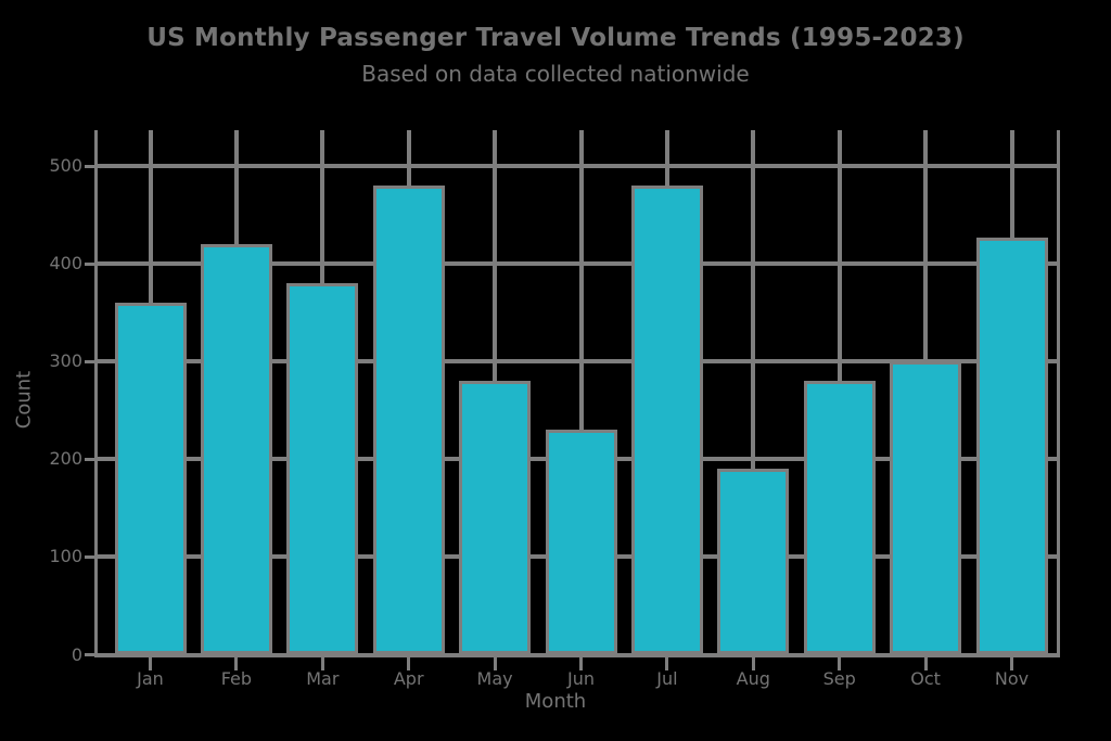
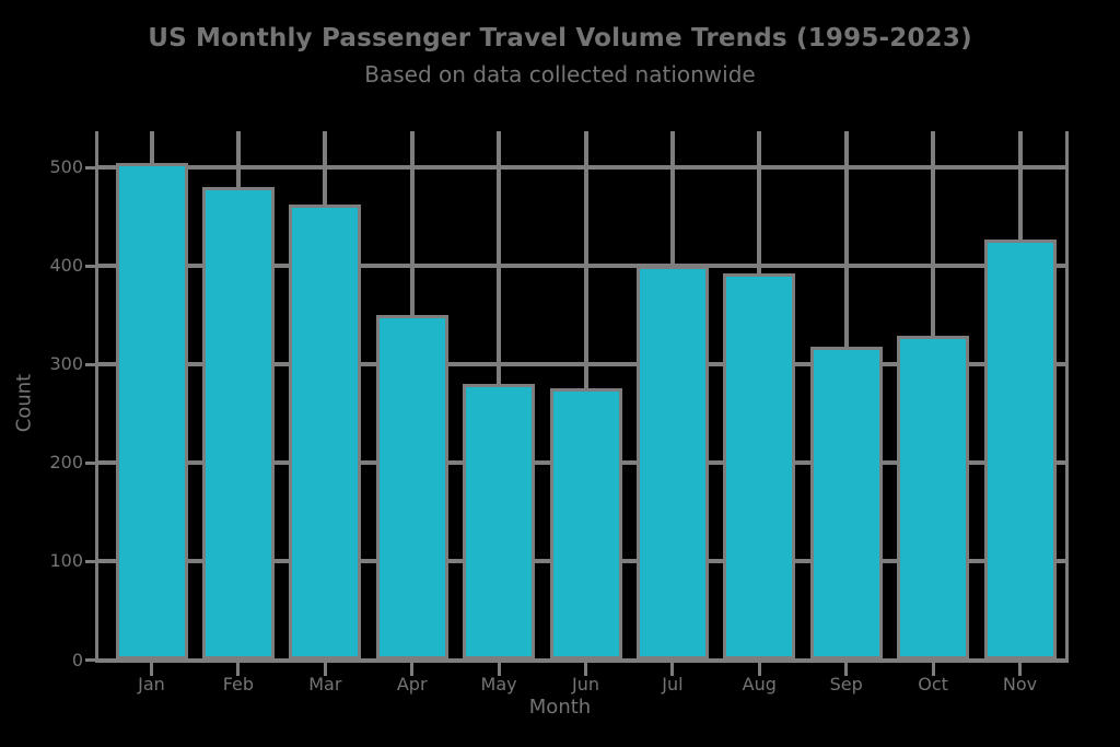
Jan: 360 -> 500
Feb: 420 -> 480
Mar: 380 -> 460
Apr: 480 -> 350
Jun: 230 -> 280
Jul: 480 -> 400
Aug: 190 -> 390
Sep: 280 -> 320
Oct: 300 -> 330
